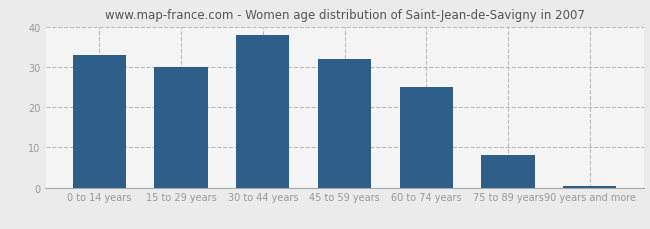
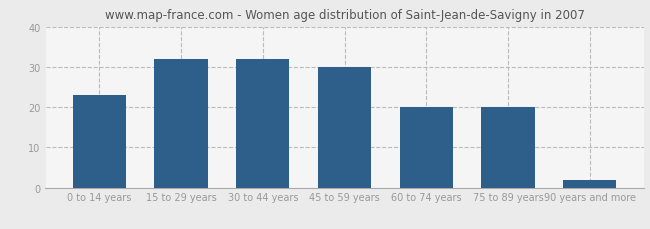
0 to 14 years: 33.0 -> 23.0
15 to 29 years: 30.0 -> 32.0
30 to 44 years: 38.0 -> 32.0
45 to 59 years: 32.0 -> 30.0
60 to 74 years: 25.0 -> 20.0
75 to 89 years: 8.0 -> 20.0
90 years and more: 0.5 -> 2.0
